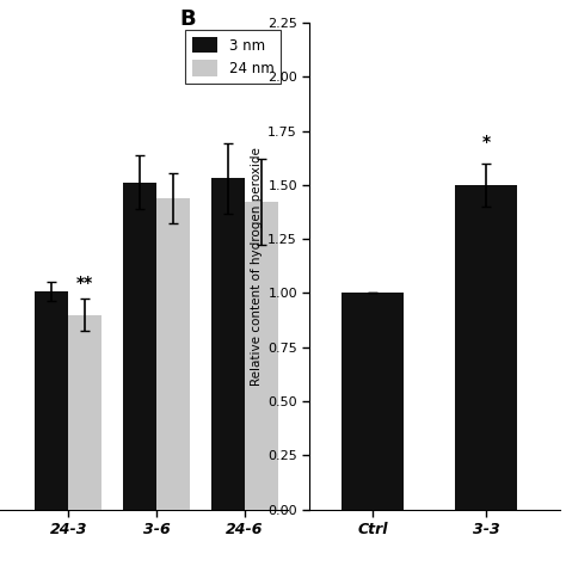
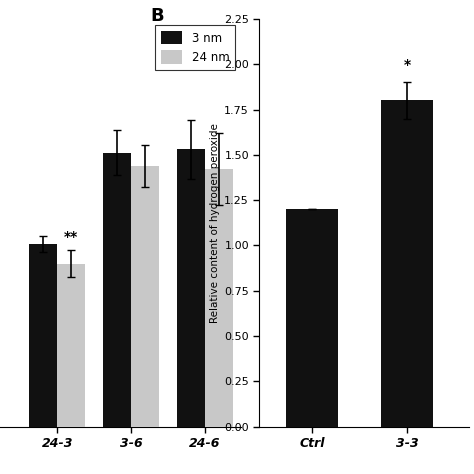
Ctrl: 1.0 -> 1.2
3-3: 1.5 -> 1.8
